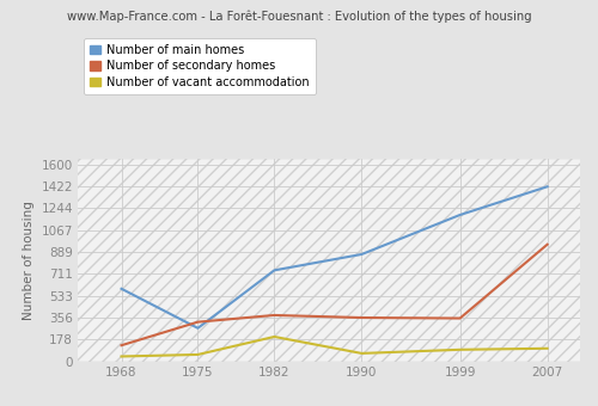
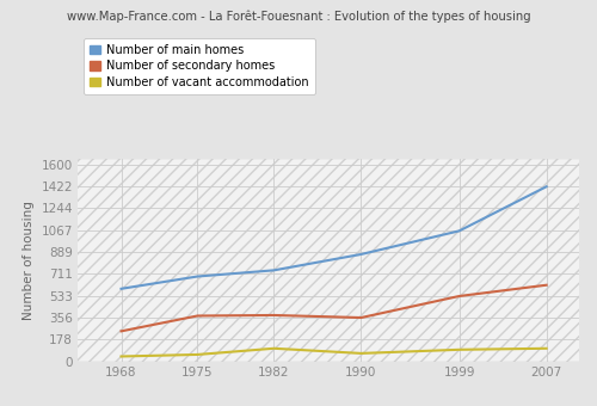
Number of secondary homes/1968: 130 -> 240
Number of main homes/1975: 270 -> 690
Number of secondary homes/1975: 320 -> 370
Number of vacant accommodation/1982: 200 -> 100
Number of main homes/1999: 1190 -> 1060
Number of secondary homes/1999: 350 -> 530
Number of secondary homes/2007: 950 -> 620
